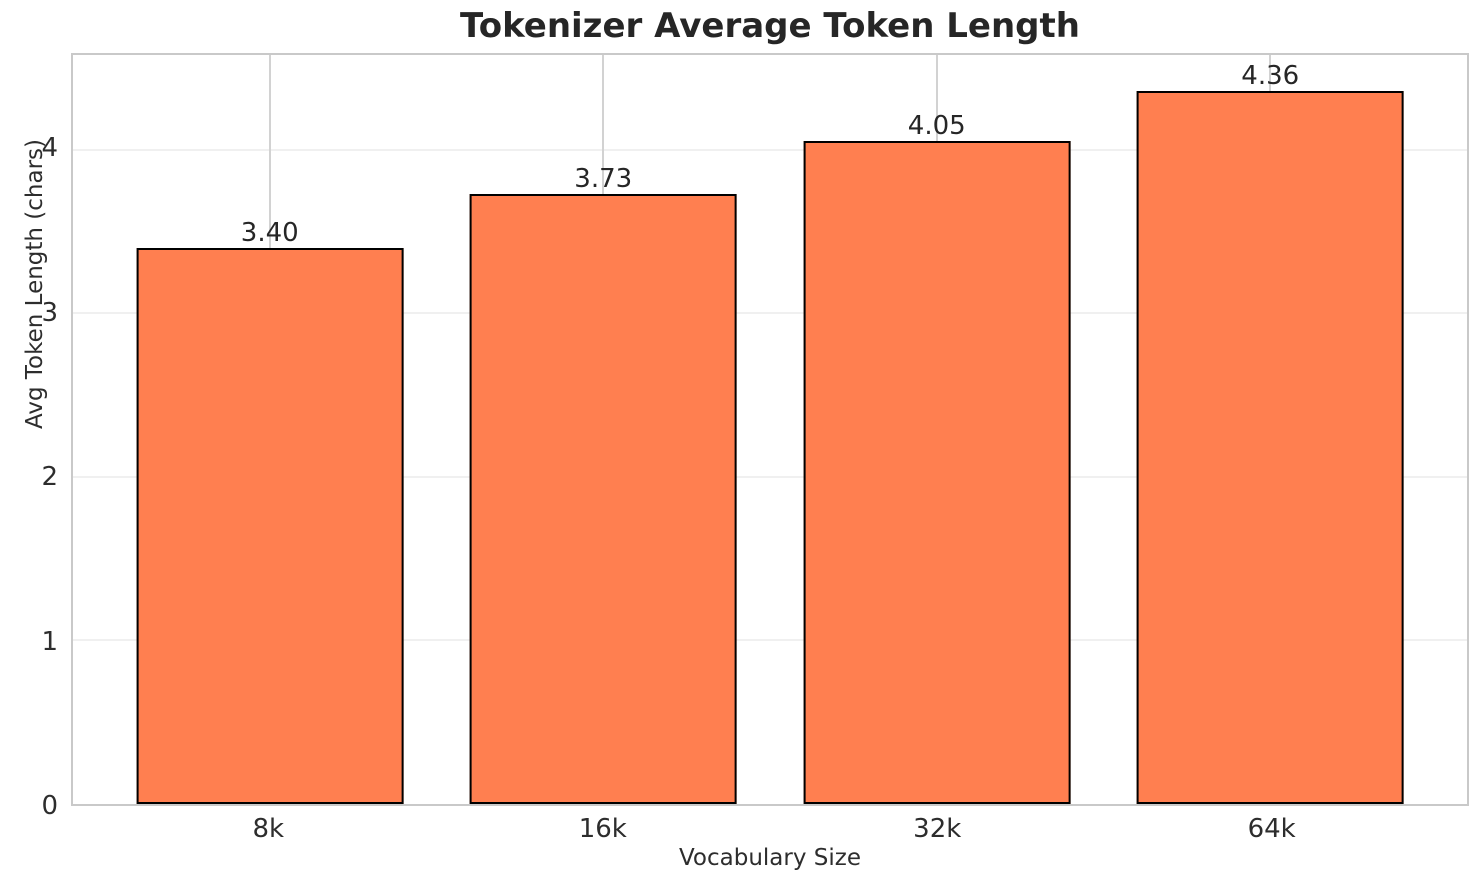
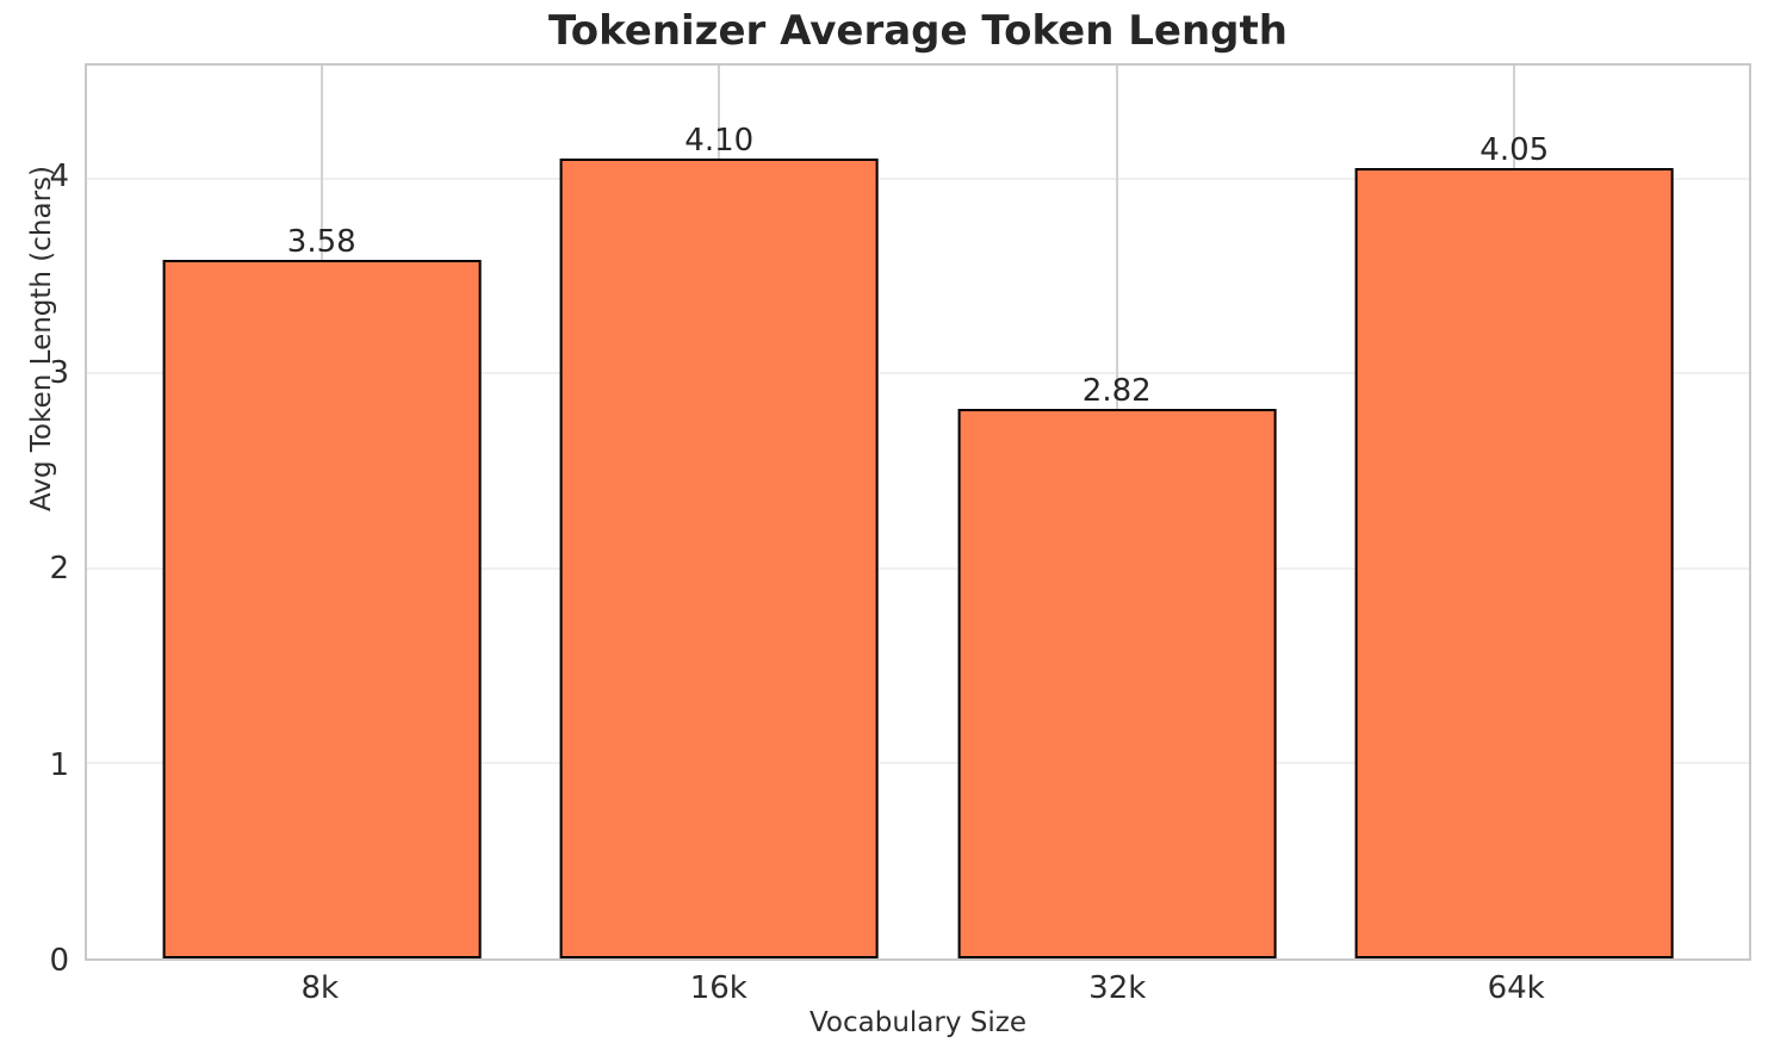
8k: 3.40 -> 3.58
16k: 3.73 -> 4.10
32k: 4.05 -> 2.82
64k: 4.36 -> 4.05
